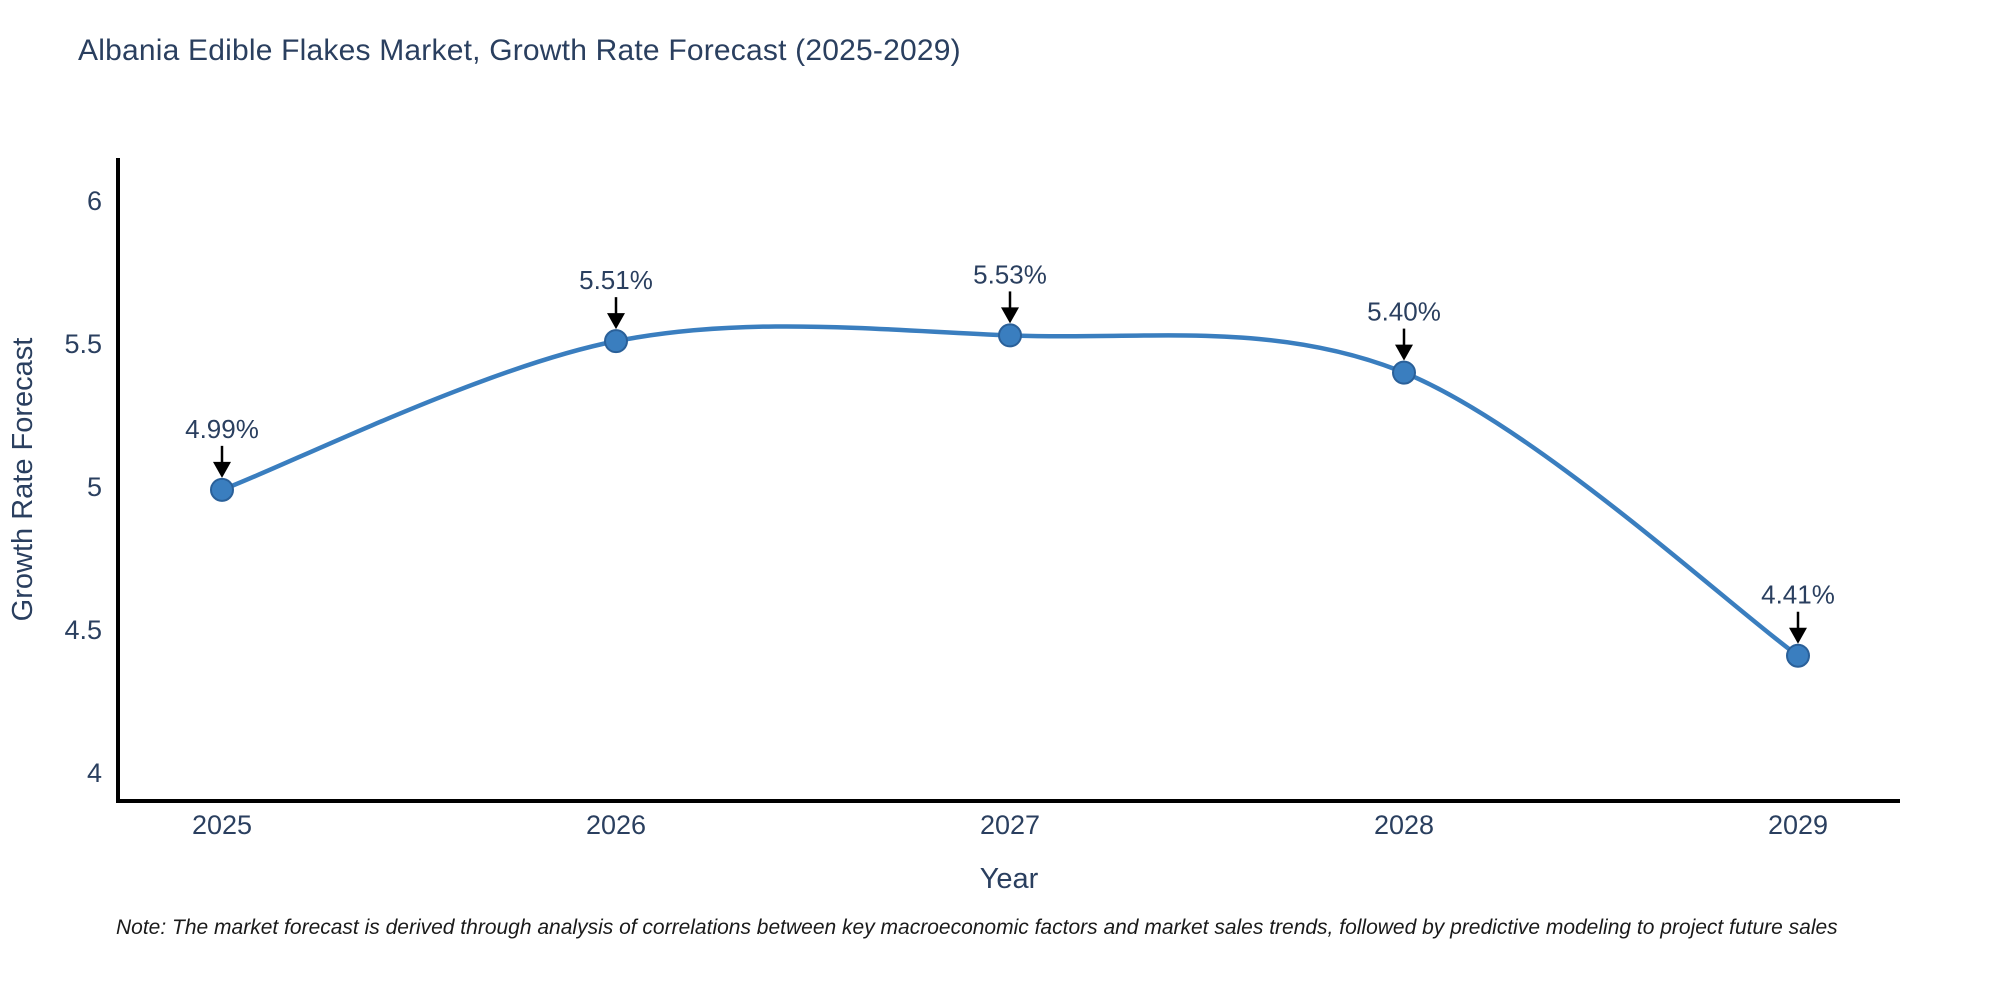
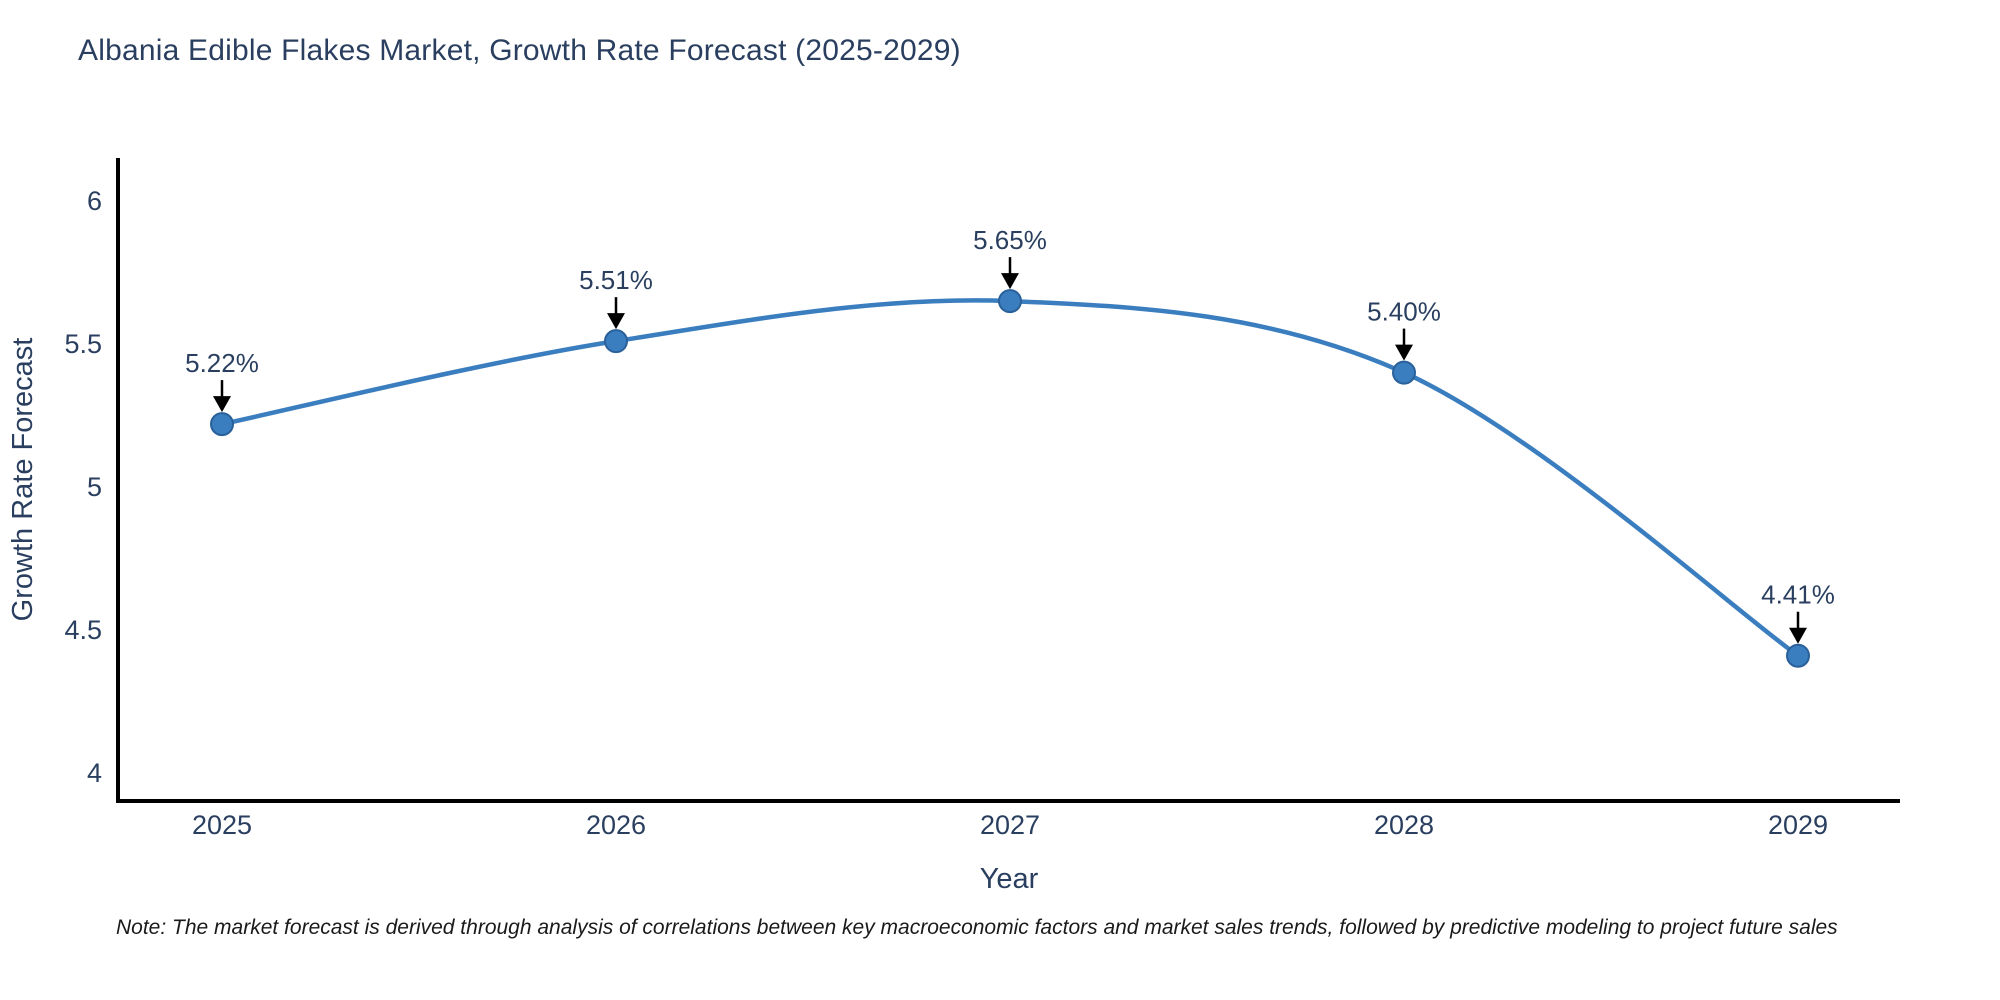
2025: 4.99% -> 5.22%
2027: 5.53% -> 5.65%
